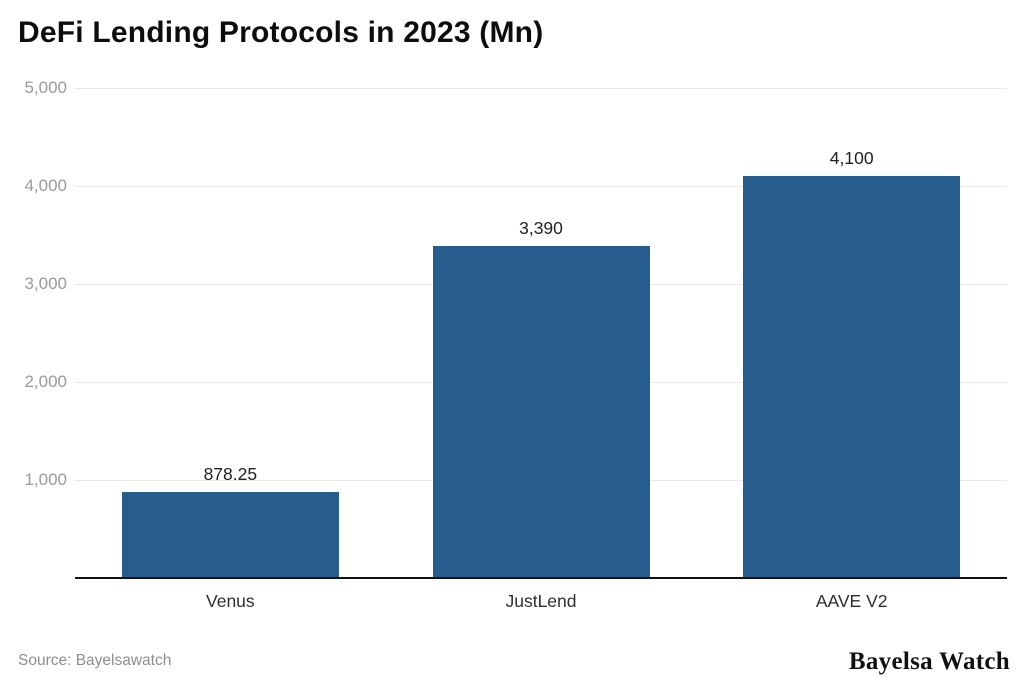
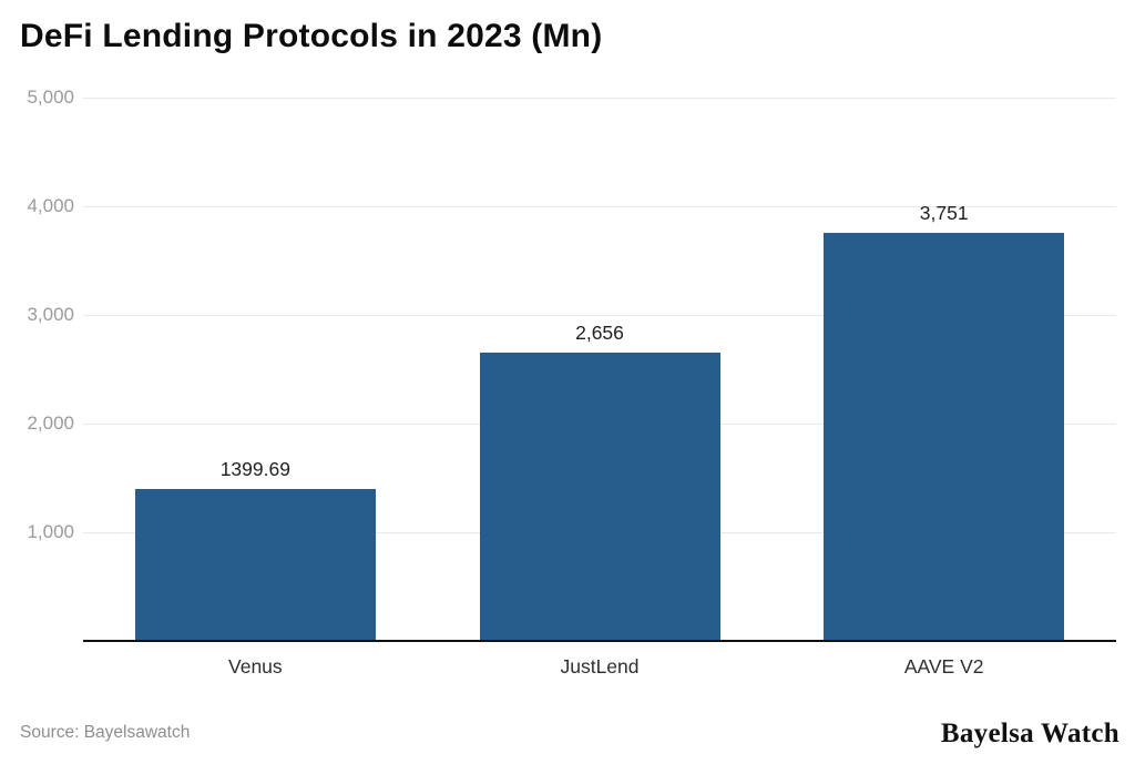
Venus: 878.25 -> 1399.69
JustLend: 3,390 -> 2,656
AAVE V2: 4,100 -> 3,751
